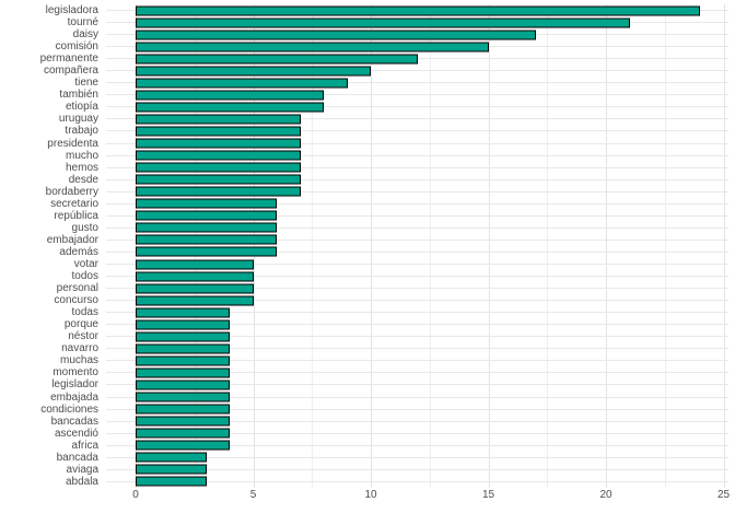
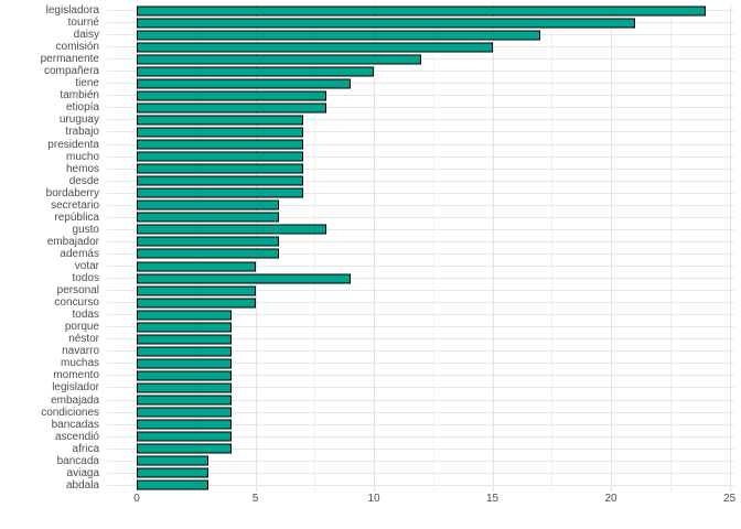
gusto: 6 -> 8
todos: 5 -> 9
